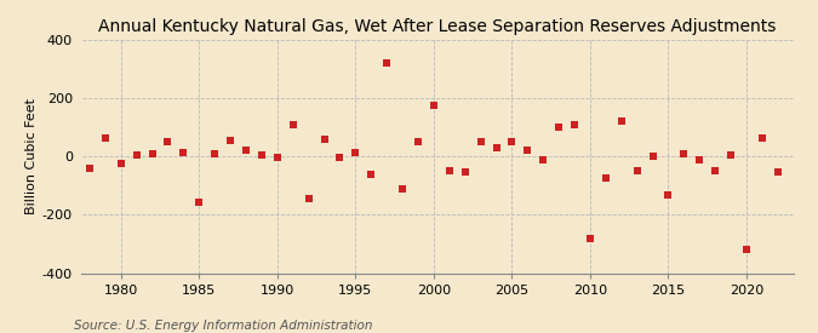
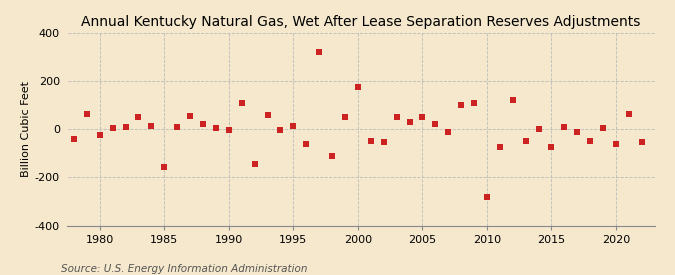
2015: -130 -> -75
2020: -320 -> -60
